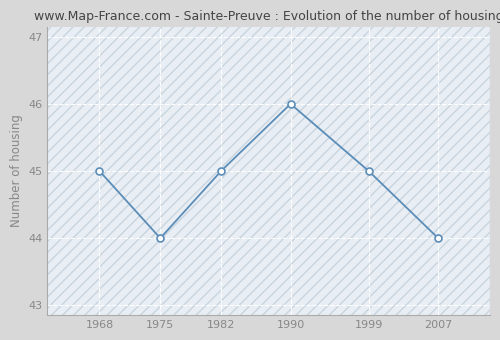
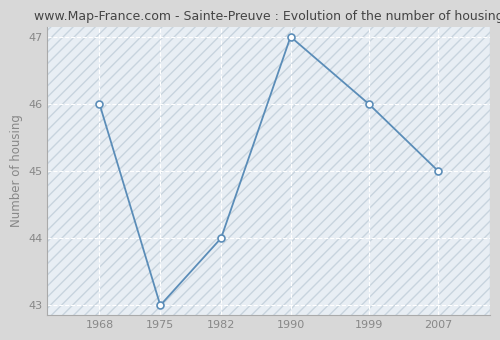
1968: 45 -> 46
1975: 44 -> 43
1982: 45 -> 44
1990: 46 -> 47
1999: 45 -> 46
2007: 44 -> 45
